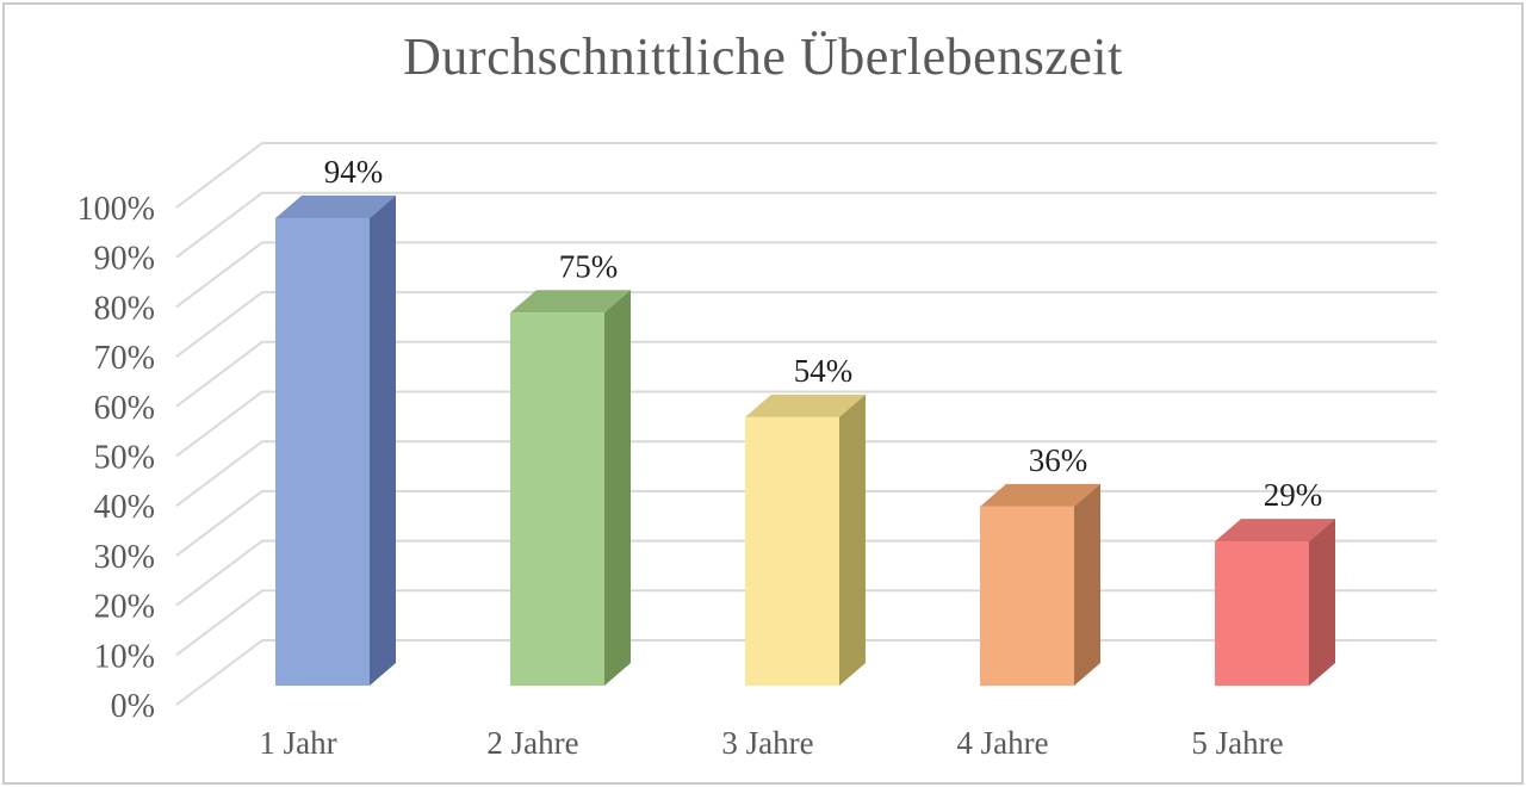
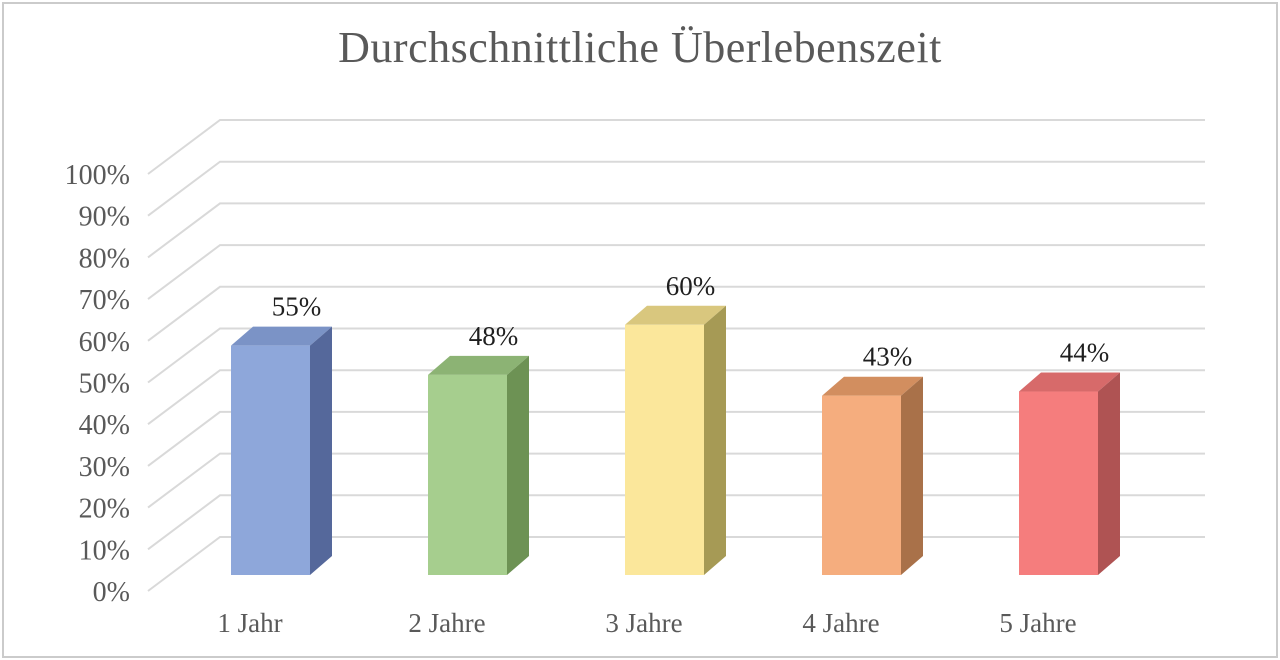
1 Jahr: 94% -> 55%
2 Jahre: 75% -> 48%
3 Jahre: 54% -> 60%
4 Jahre: 36% -> 43%
5 Jahre: 29% -> 44%
